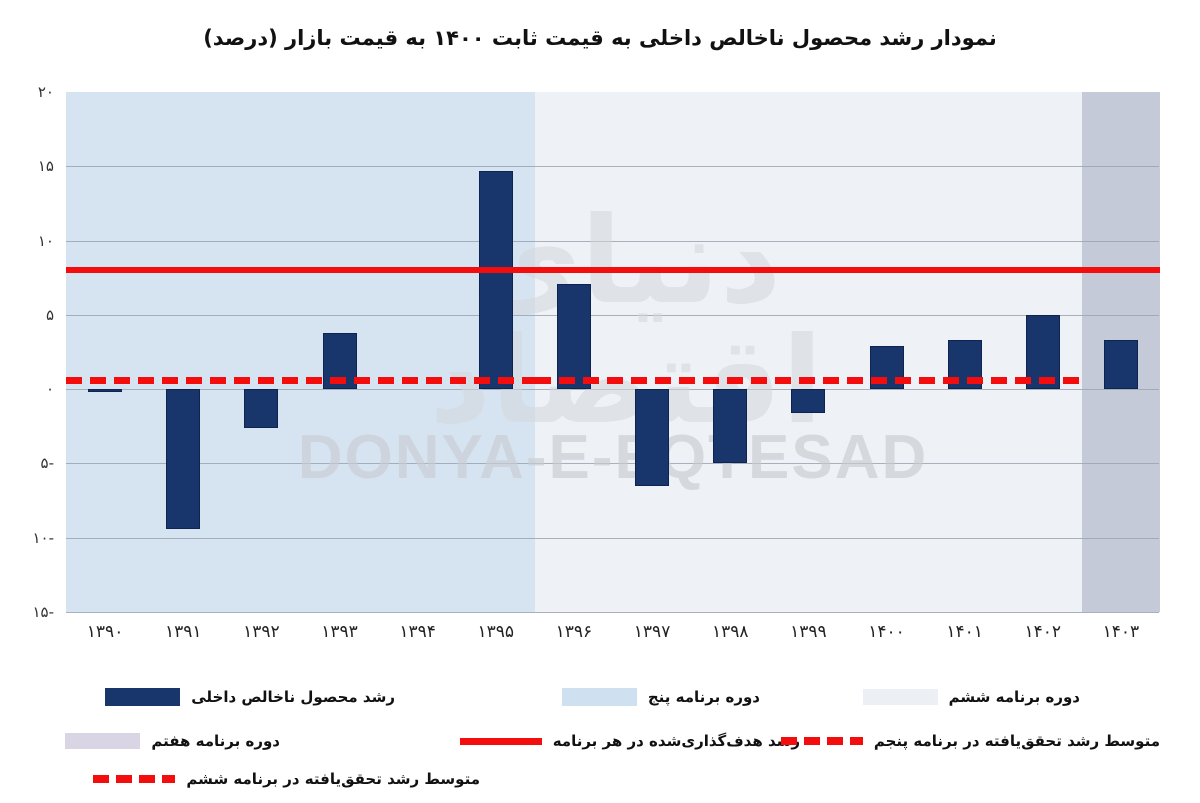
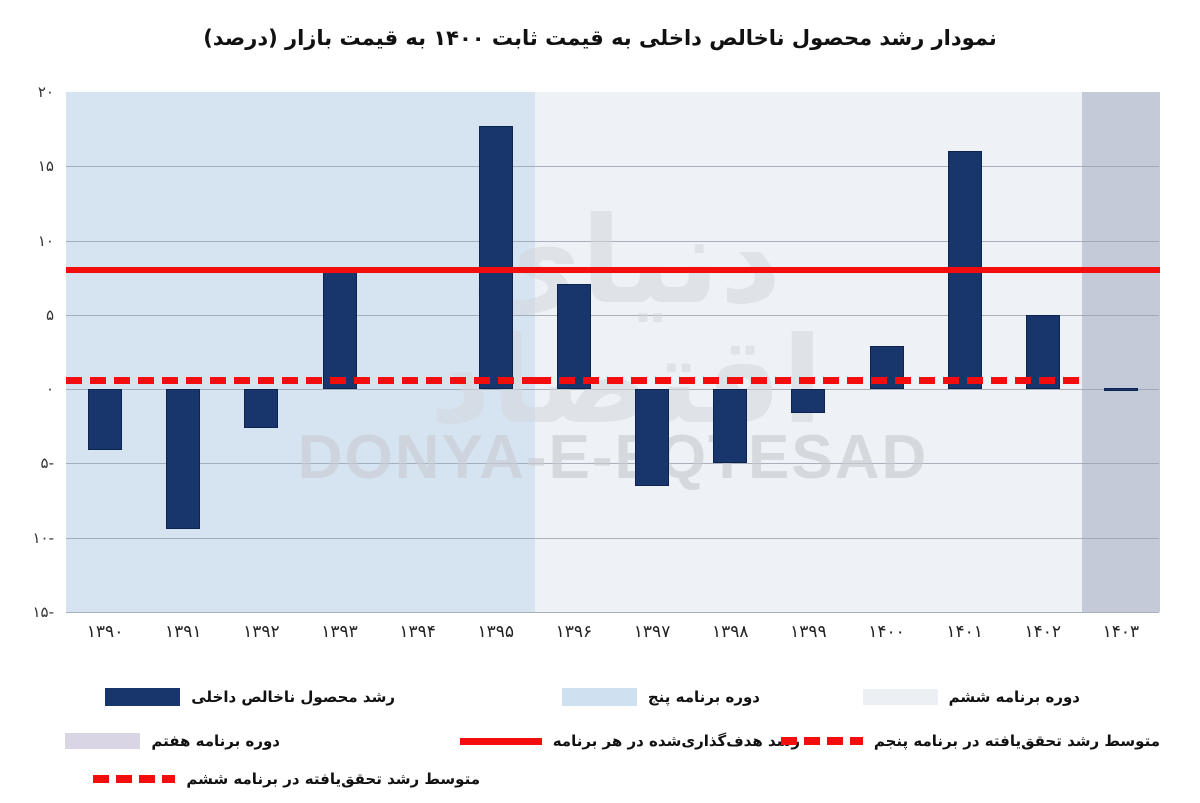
۱۳۹۰: -0.2 -> -4.1
۱۳۹۳: 3.8 -> 8.2
۱۳۹۵: 14.7 -> 17.7
۱۴۰۱: 3.3 -> 16.0
۱۴۰۳: 3.3 -> 0.1
